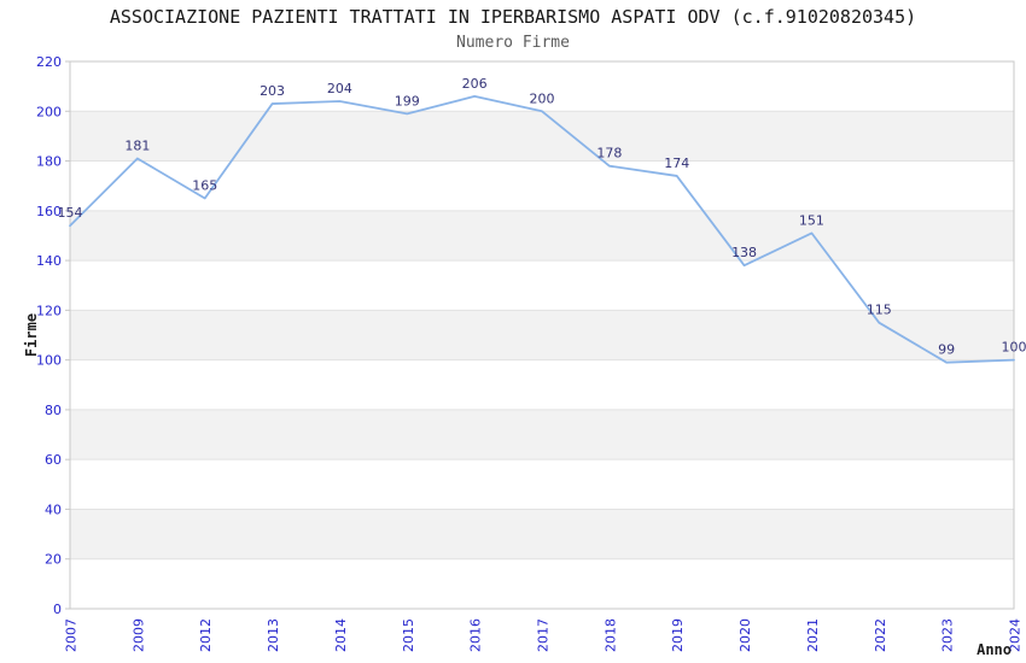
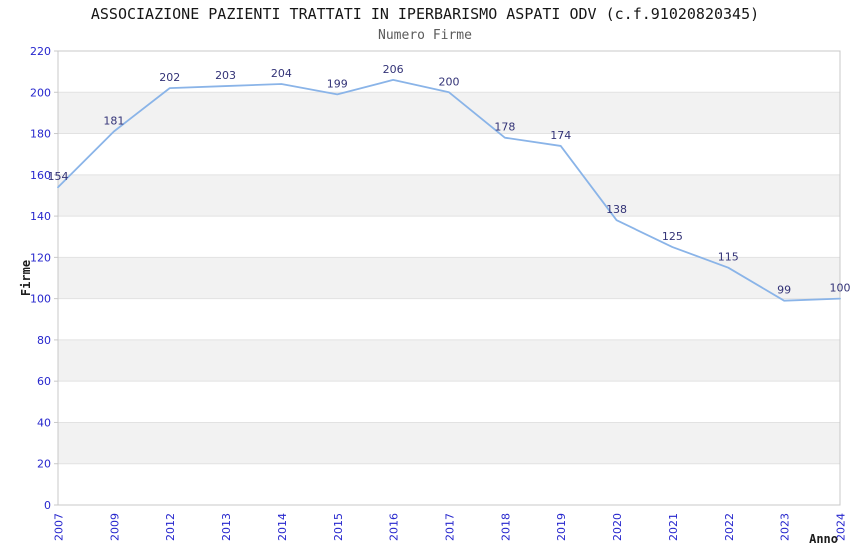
2012: 165 -> 202
2021: 151 -> 125
